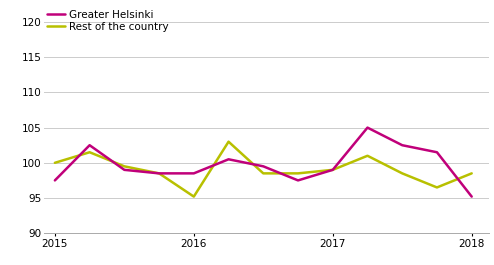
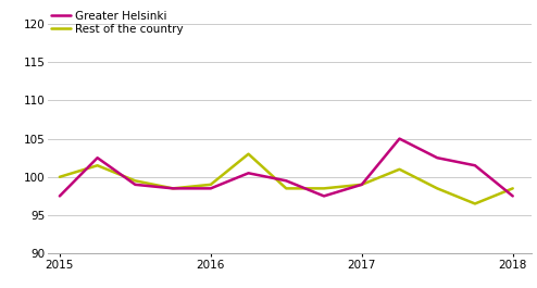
Rest of the country/2016: 95.2 -> 99.0
Greater Helsinki/2018: 95.2 -> 97.5
